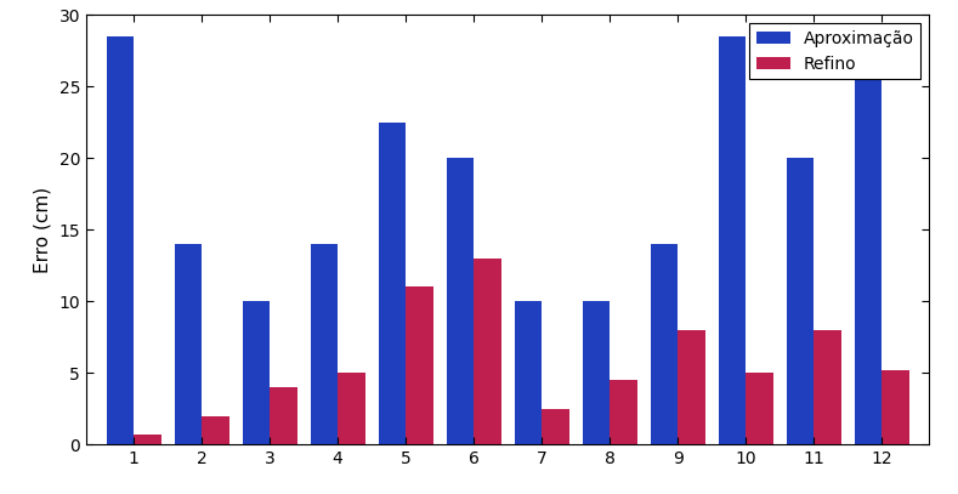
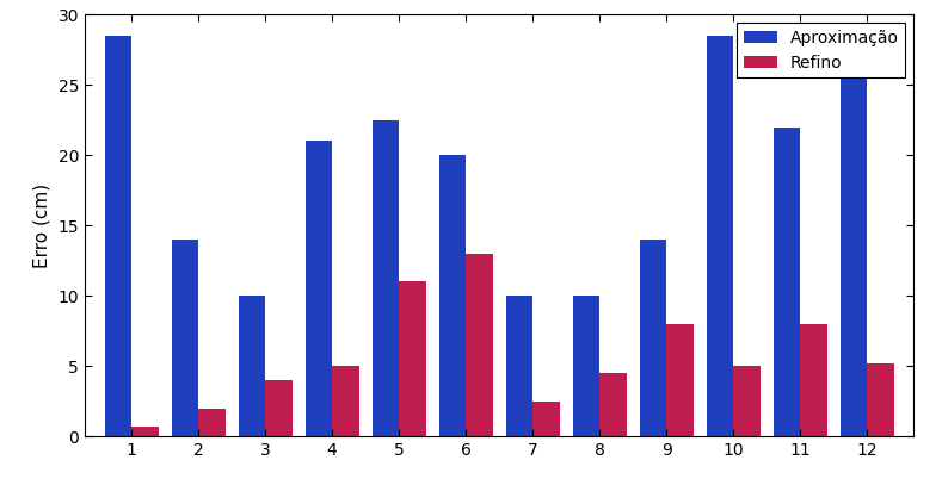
Aproximação/4: 14.0 -> 21.0
Aproximação/11: 20.0 -> 22.0
